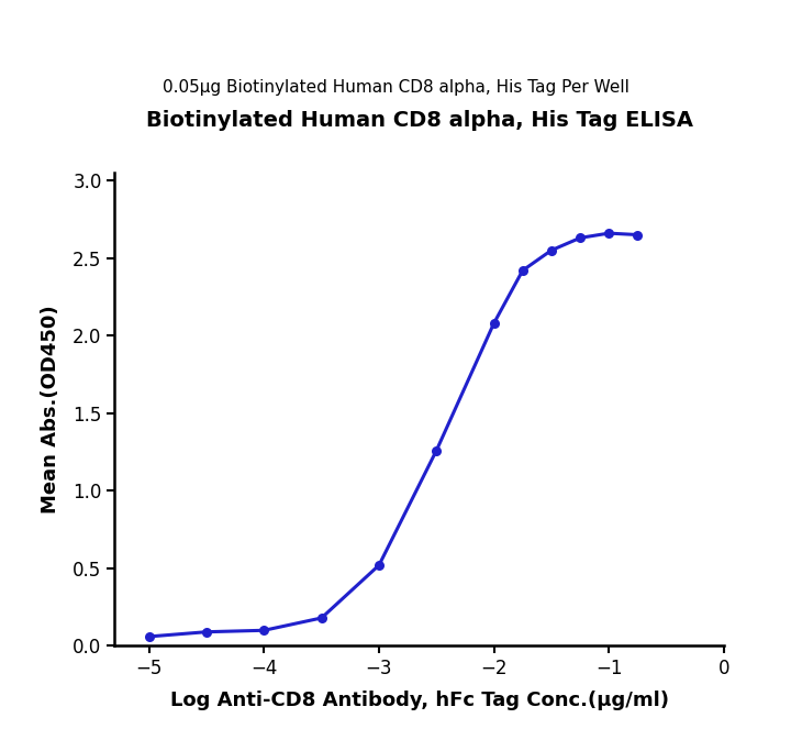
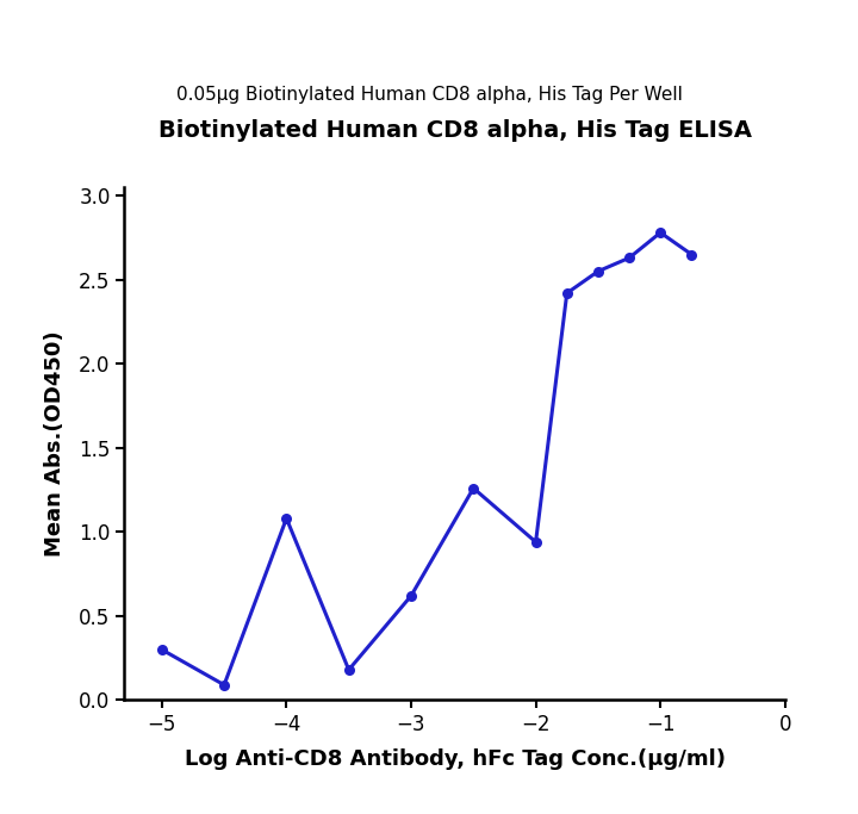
−5: 0.06 -> 0.30
−4: 0.10 -> 1.08
−3: 0.52 -> 0.62
−2: 2.08 -> 0.94
−1: 2.66 -> 2.78
